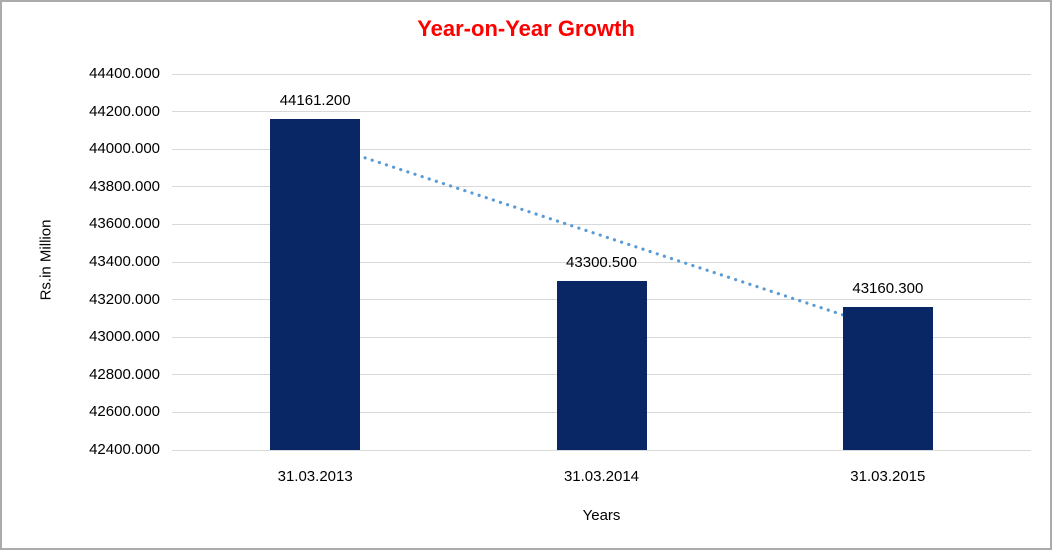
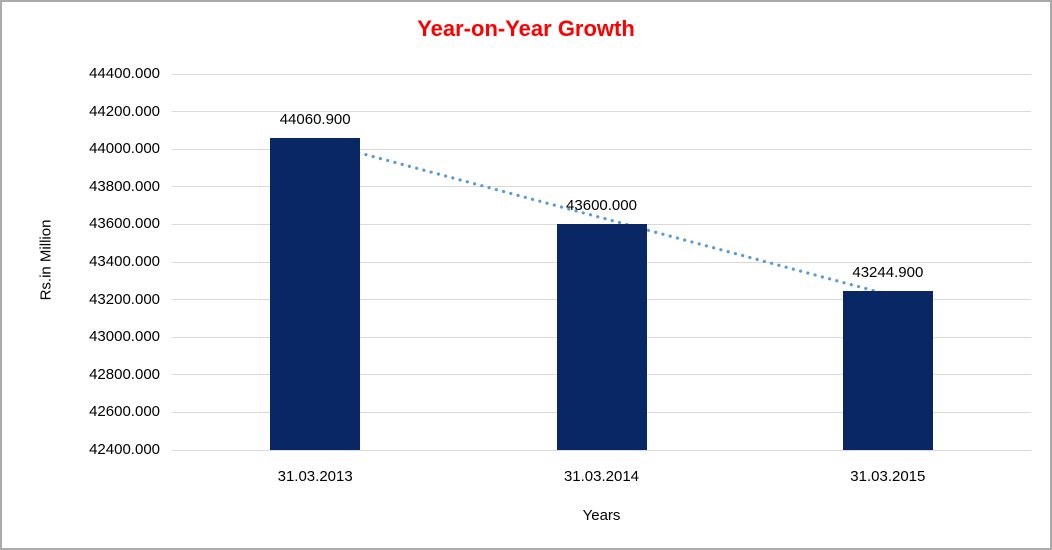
31.03.2013: 44161.200 -> 44060.900
31.03.2014: 43300.500 -> 43600.000
31.03.2015: 43160.300 -> 43244.900
